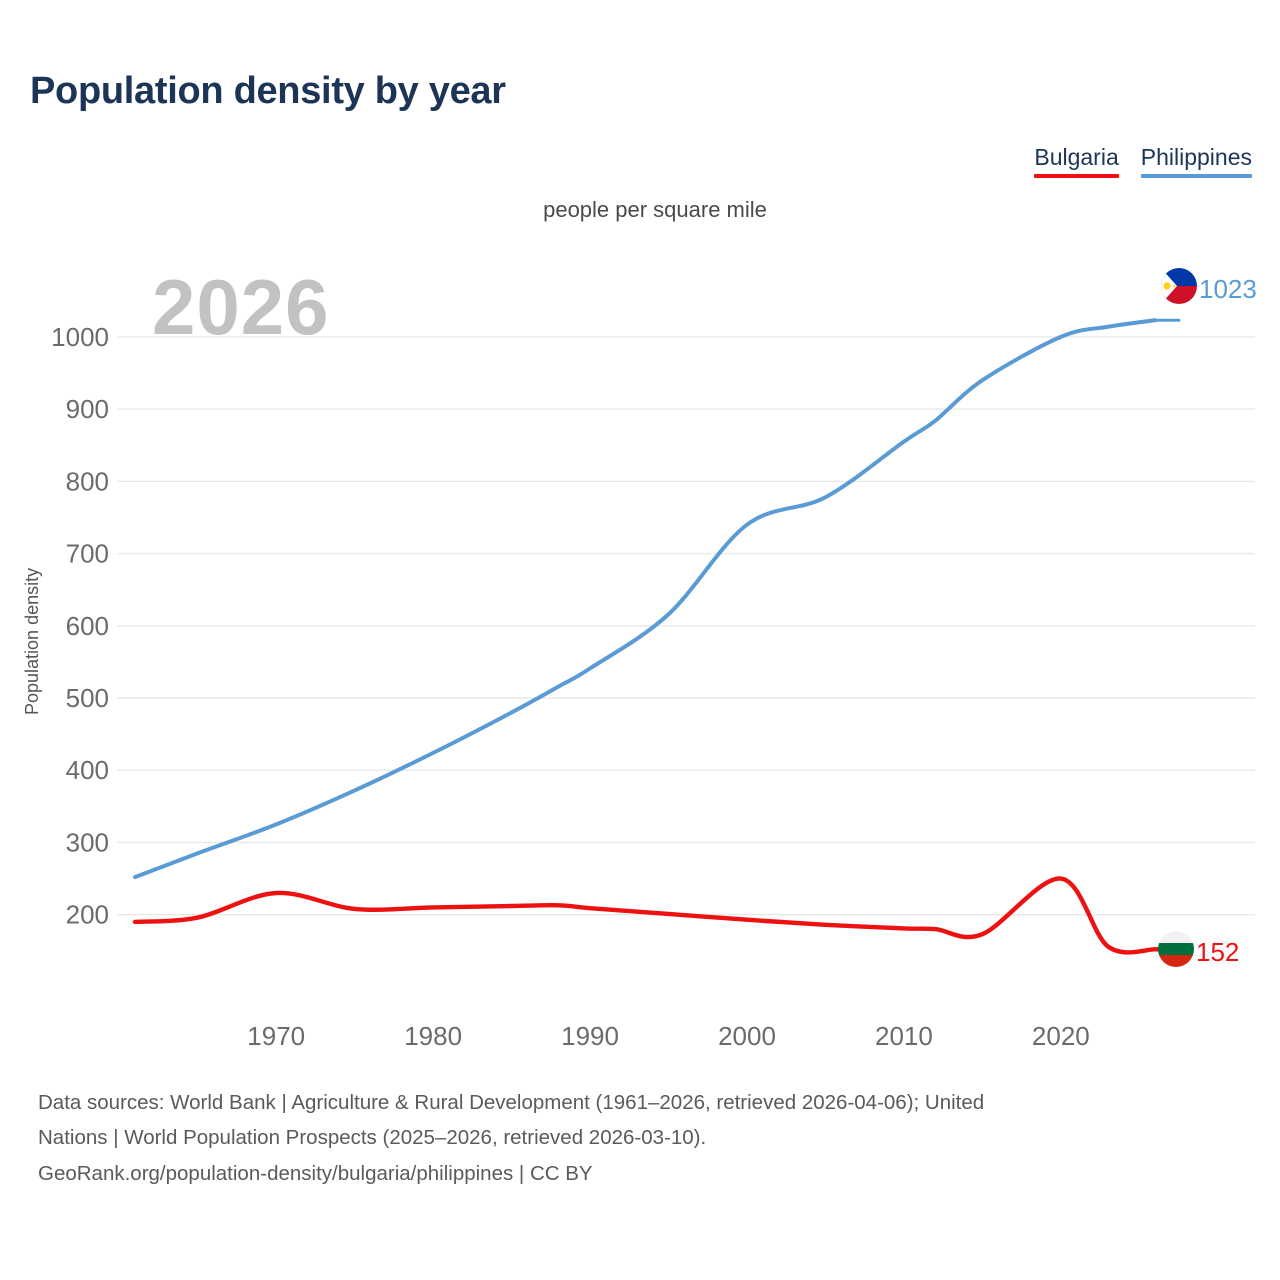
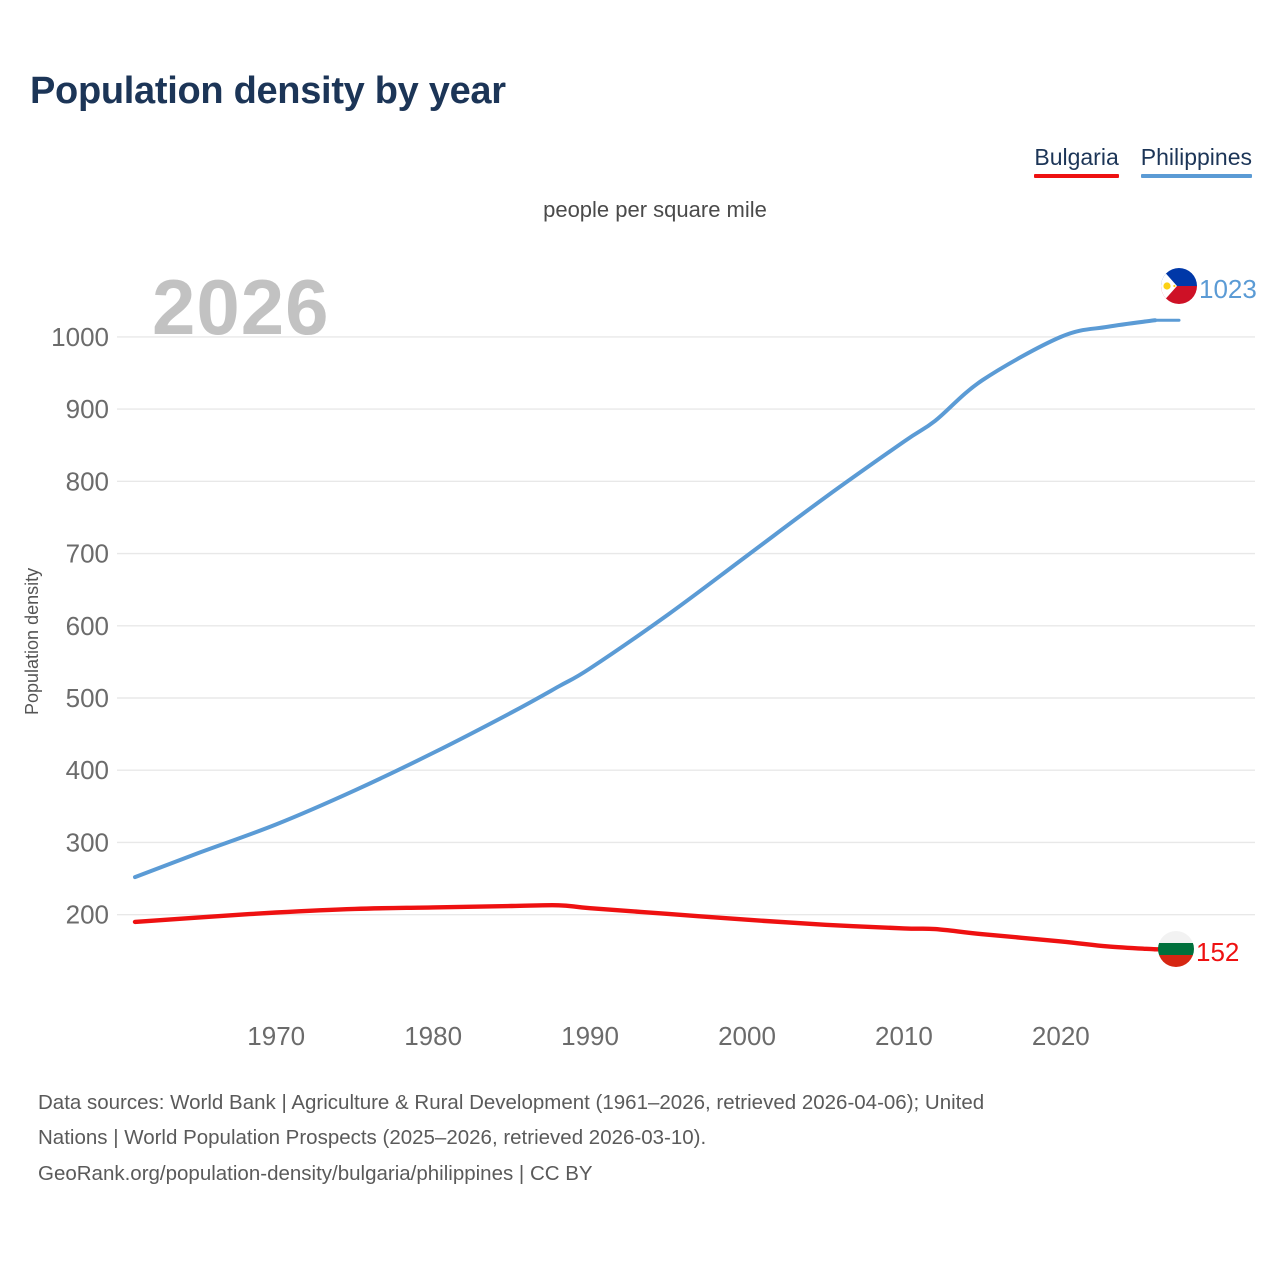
Bulgaria/1970: 230 -> 200
Philippines/2000: 740 -> 700
Bulgaria/2020: 250 -> 160
